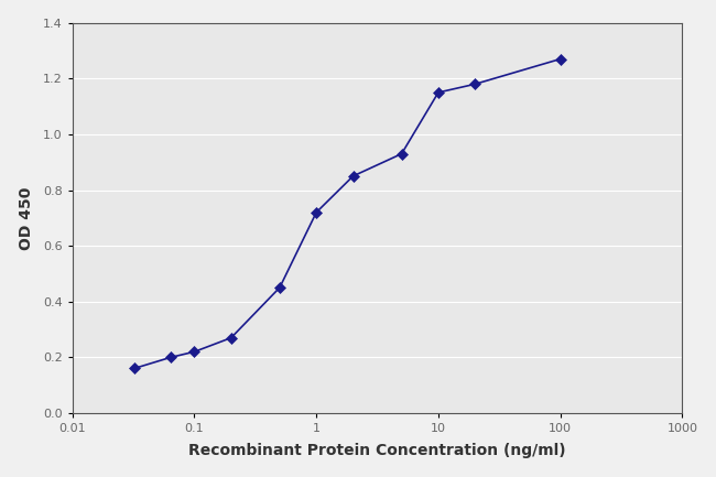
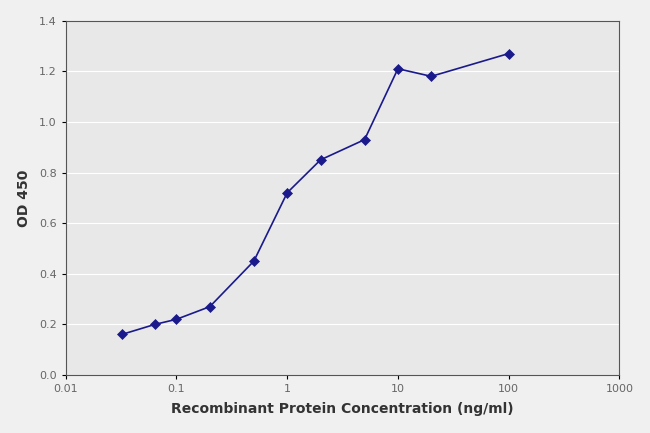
10: 1.15 -> 1.21
